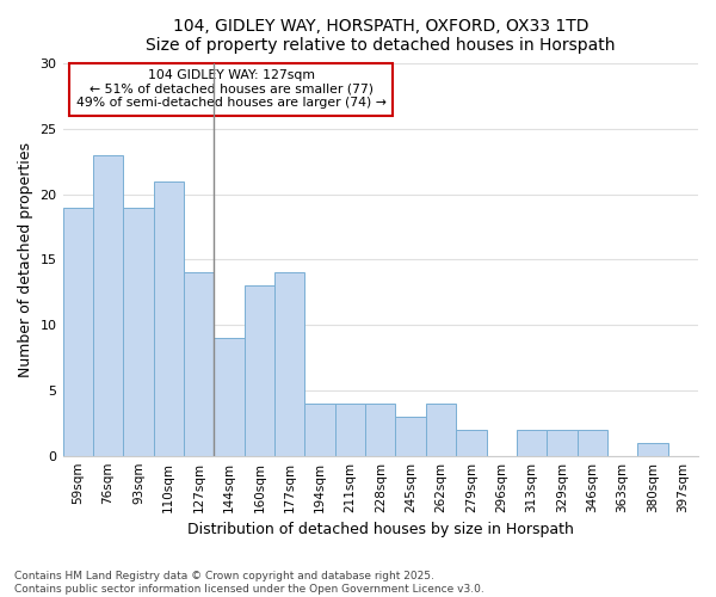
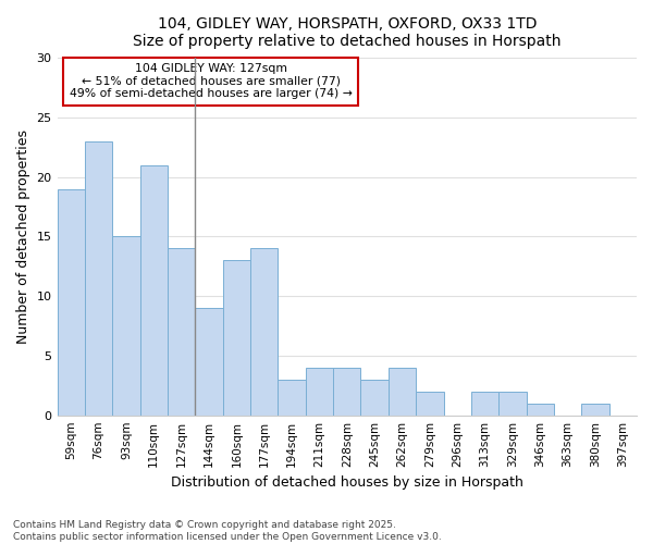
93sqm: 19 -> 15
194sqm: 4 -> 3
346sqm: 2 -> 1
